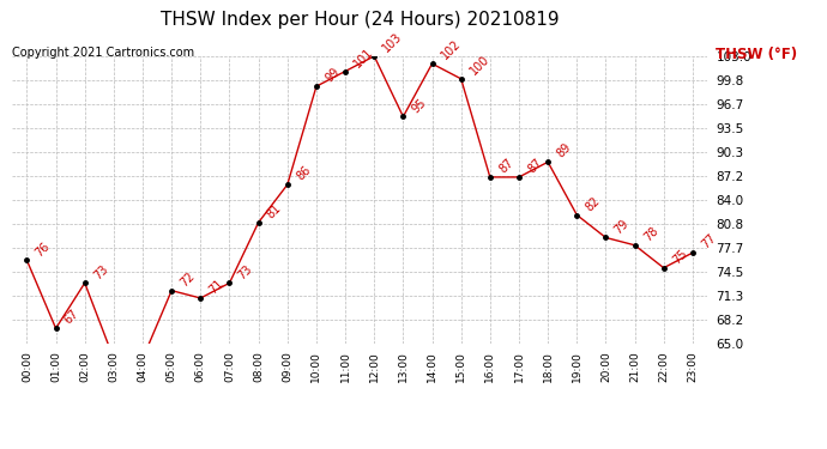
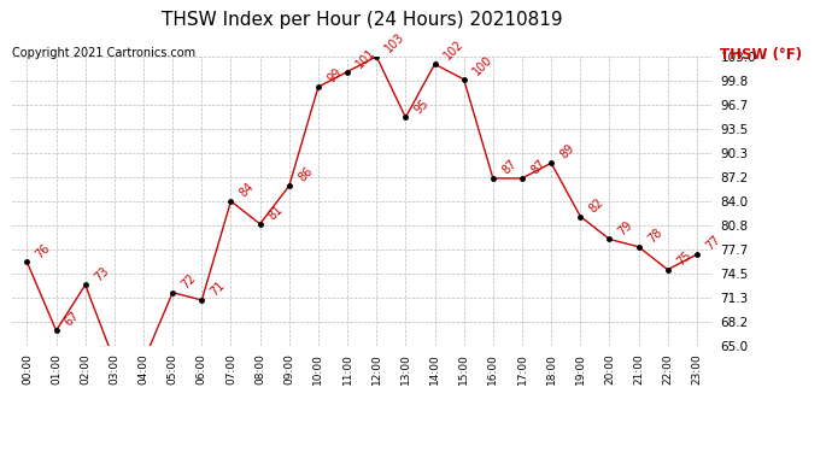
07:00: 73 -> 84
